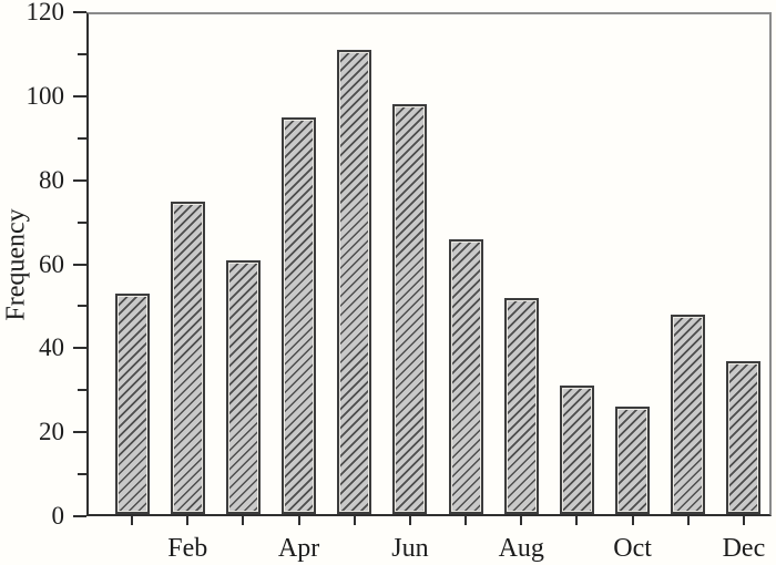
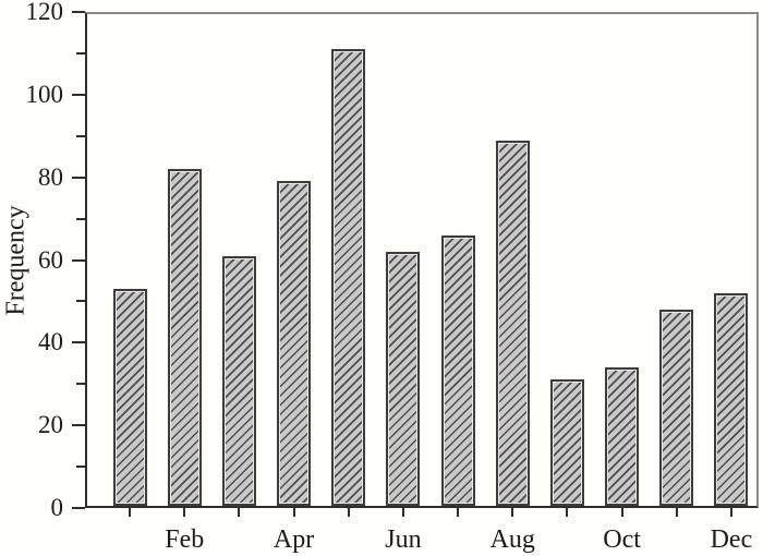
Feb: 75 -> 82
Apr: 95 -> 79
Jun: 98 -> 62
Aug: 52 -> 89
Oct: 26 -> 34
Dec: 37 -> 52
